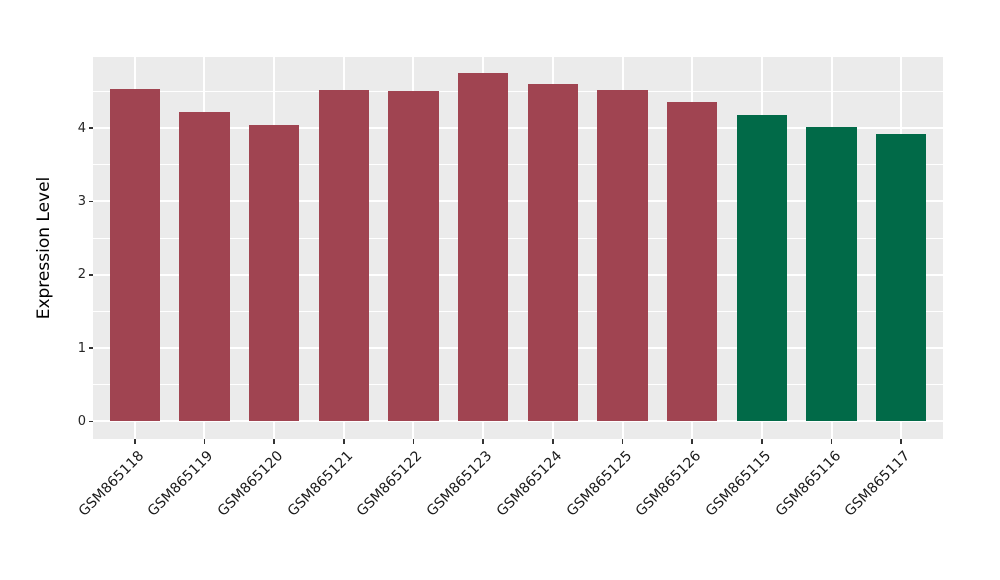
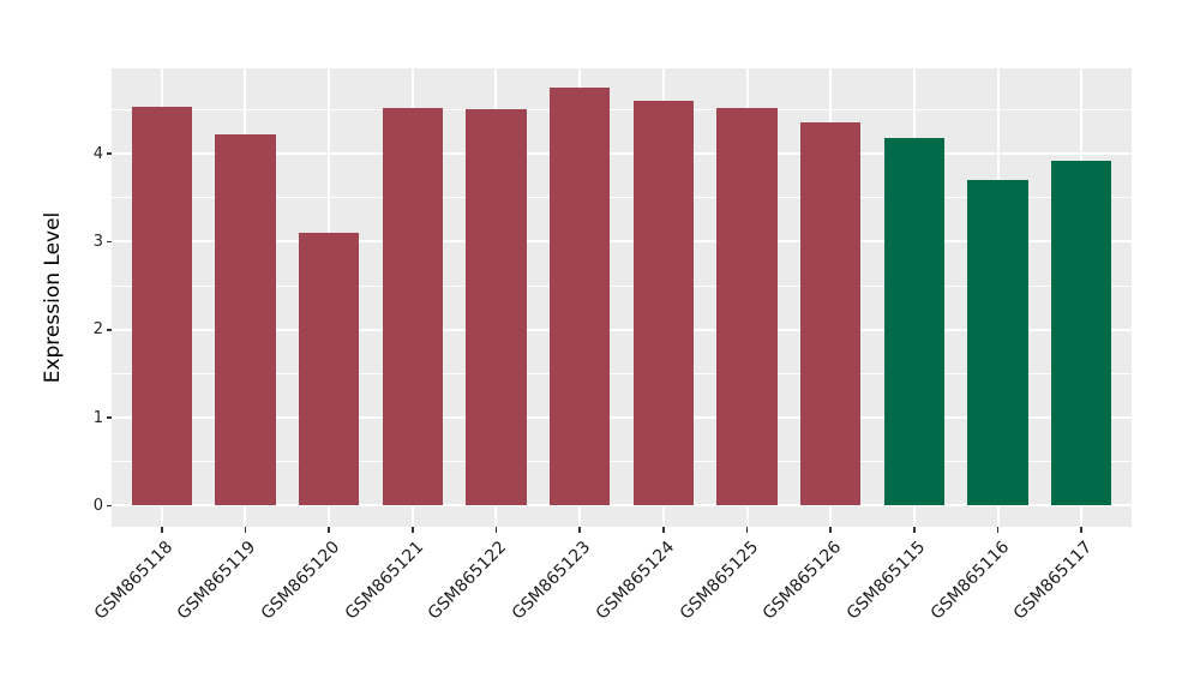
GSM865120: 4.0 -> 3.1
GSM865116: 4.0 -> 3.7
